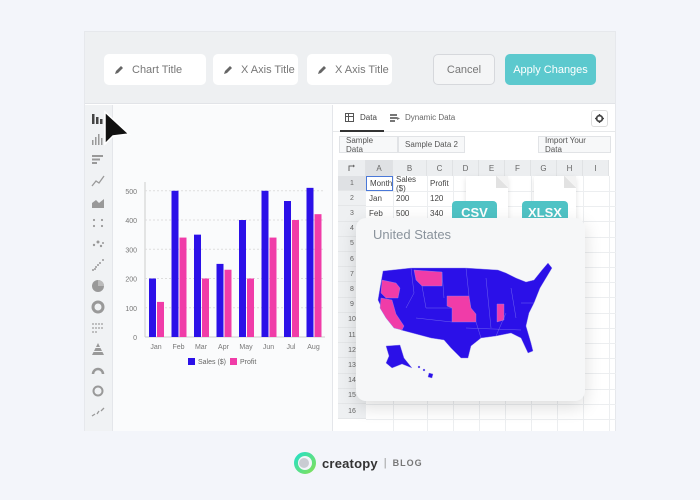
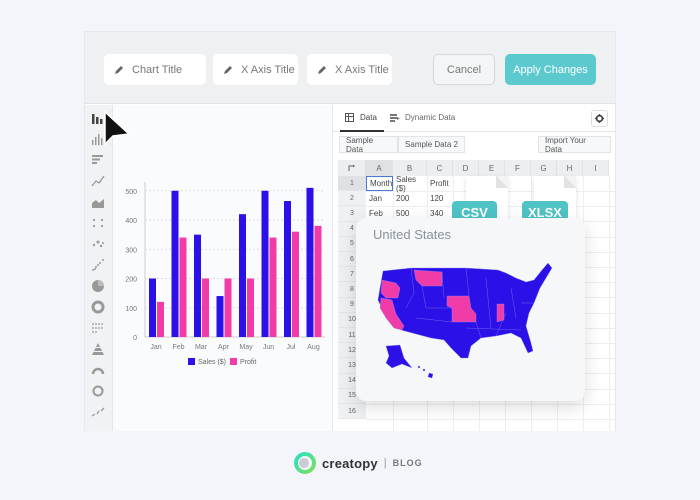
Sales ($)/Apr: 250 -> 140
Profit/Apr: 230 -> 200
Sales ($)/May: 400 -> 420
Profit/Jul: 400 -> 360
Profit/Aug: 420 -> 380
